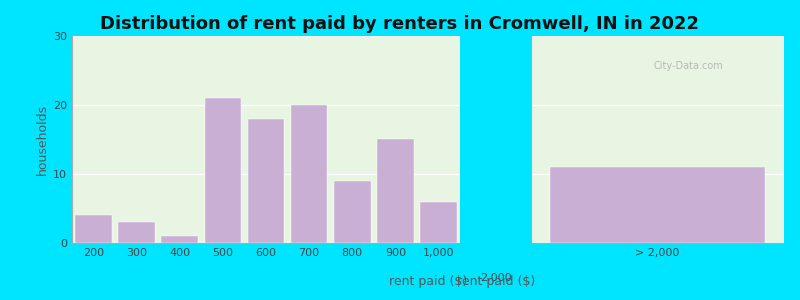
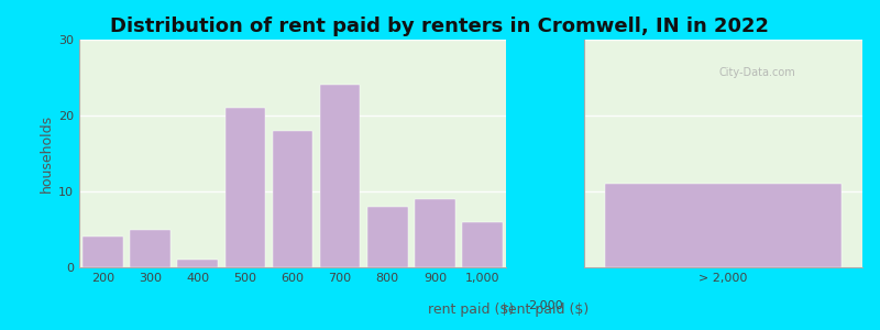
300: 3 -> 5
700: 20 -> 24
800: 9 -> 8
900: 15 -> 9
